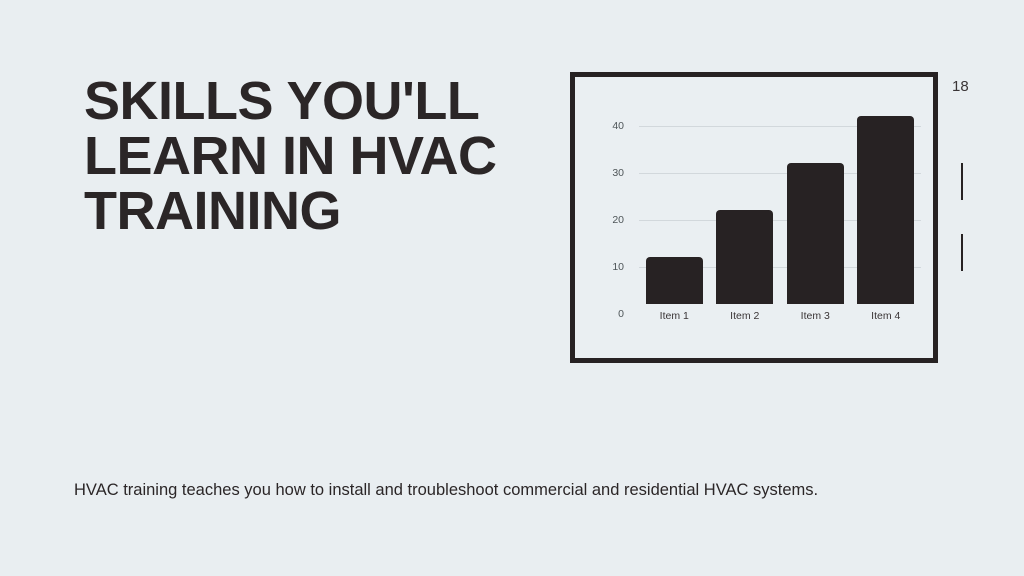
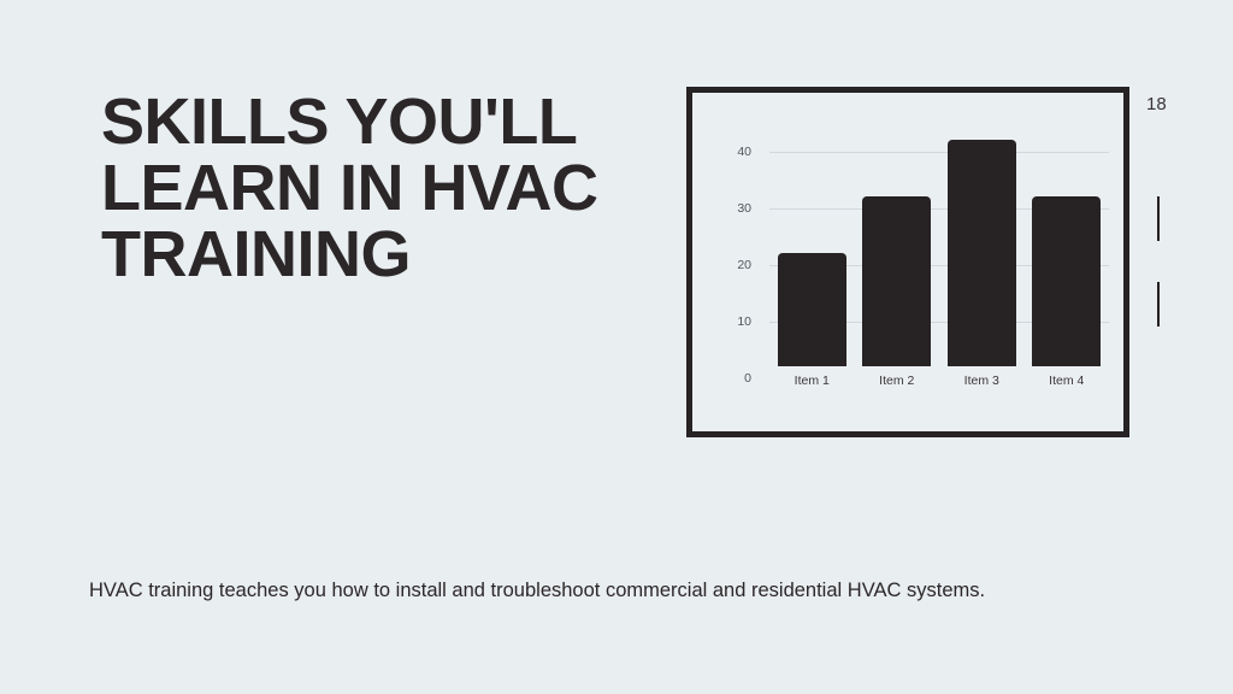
Item 1: 10 -> 20
Item 2: 20 -> 30
Item 3: 30 -> 40
Item 4: 40 -> 30
